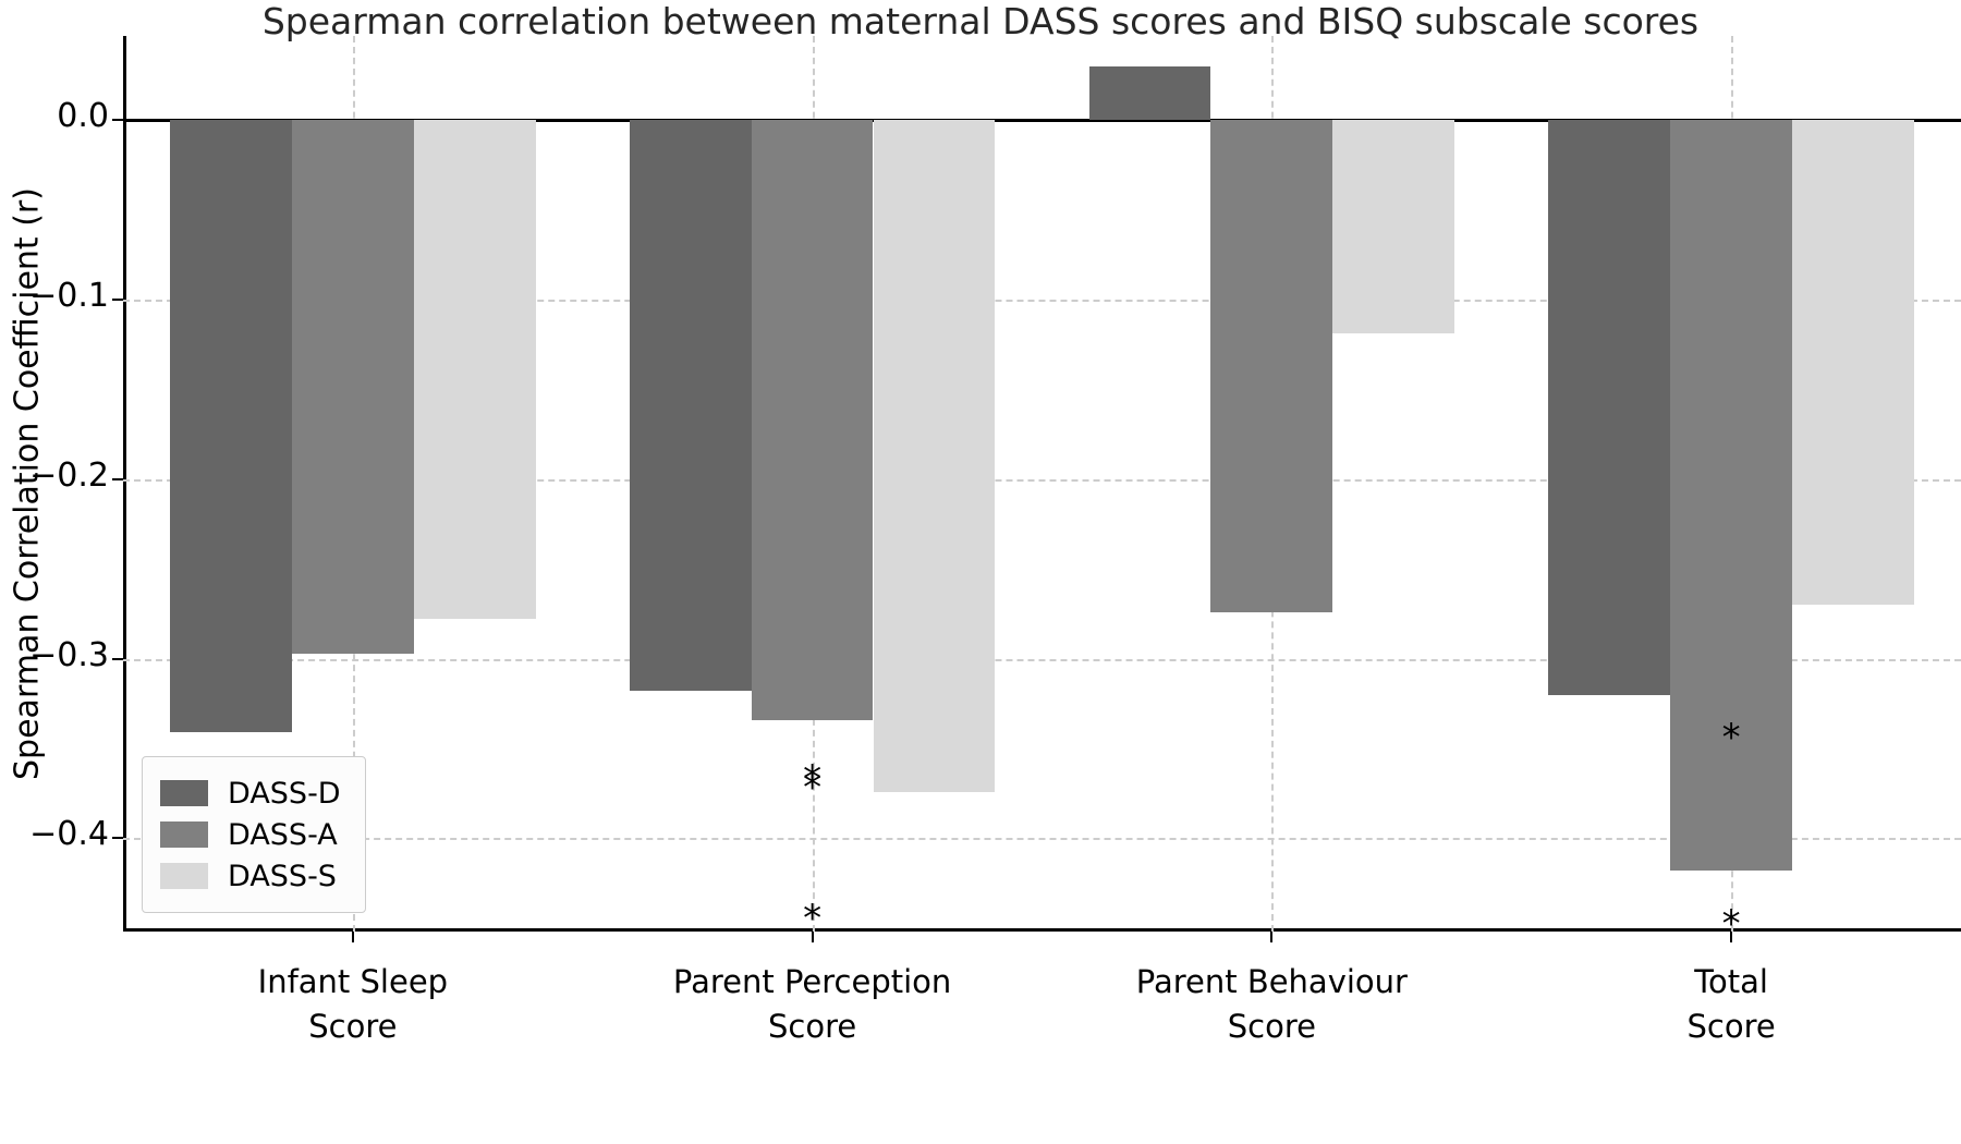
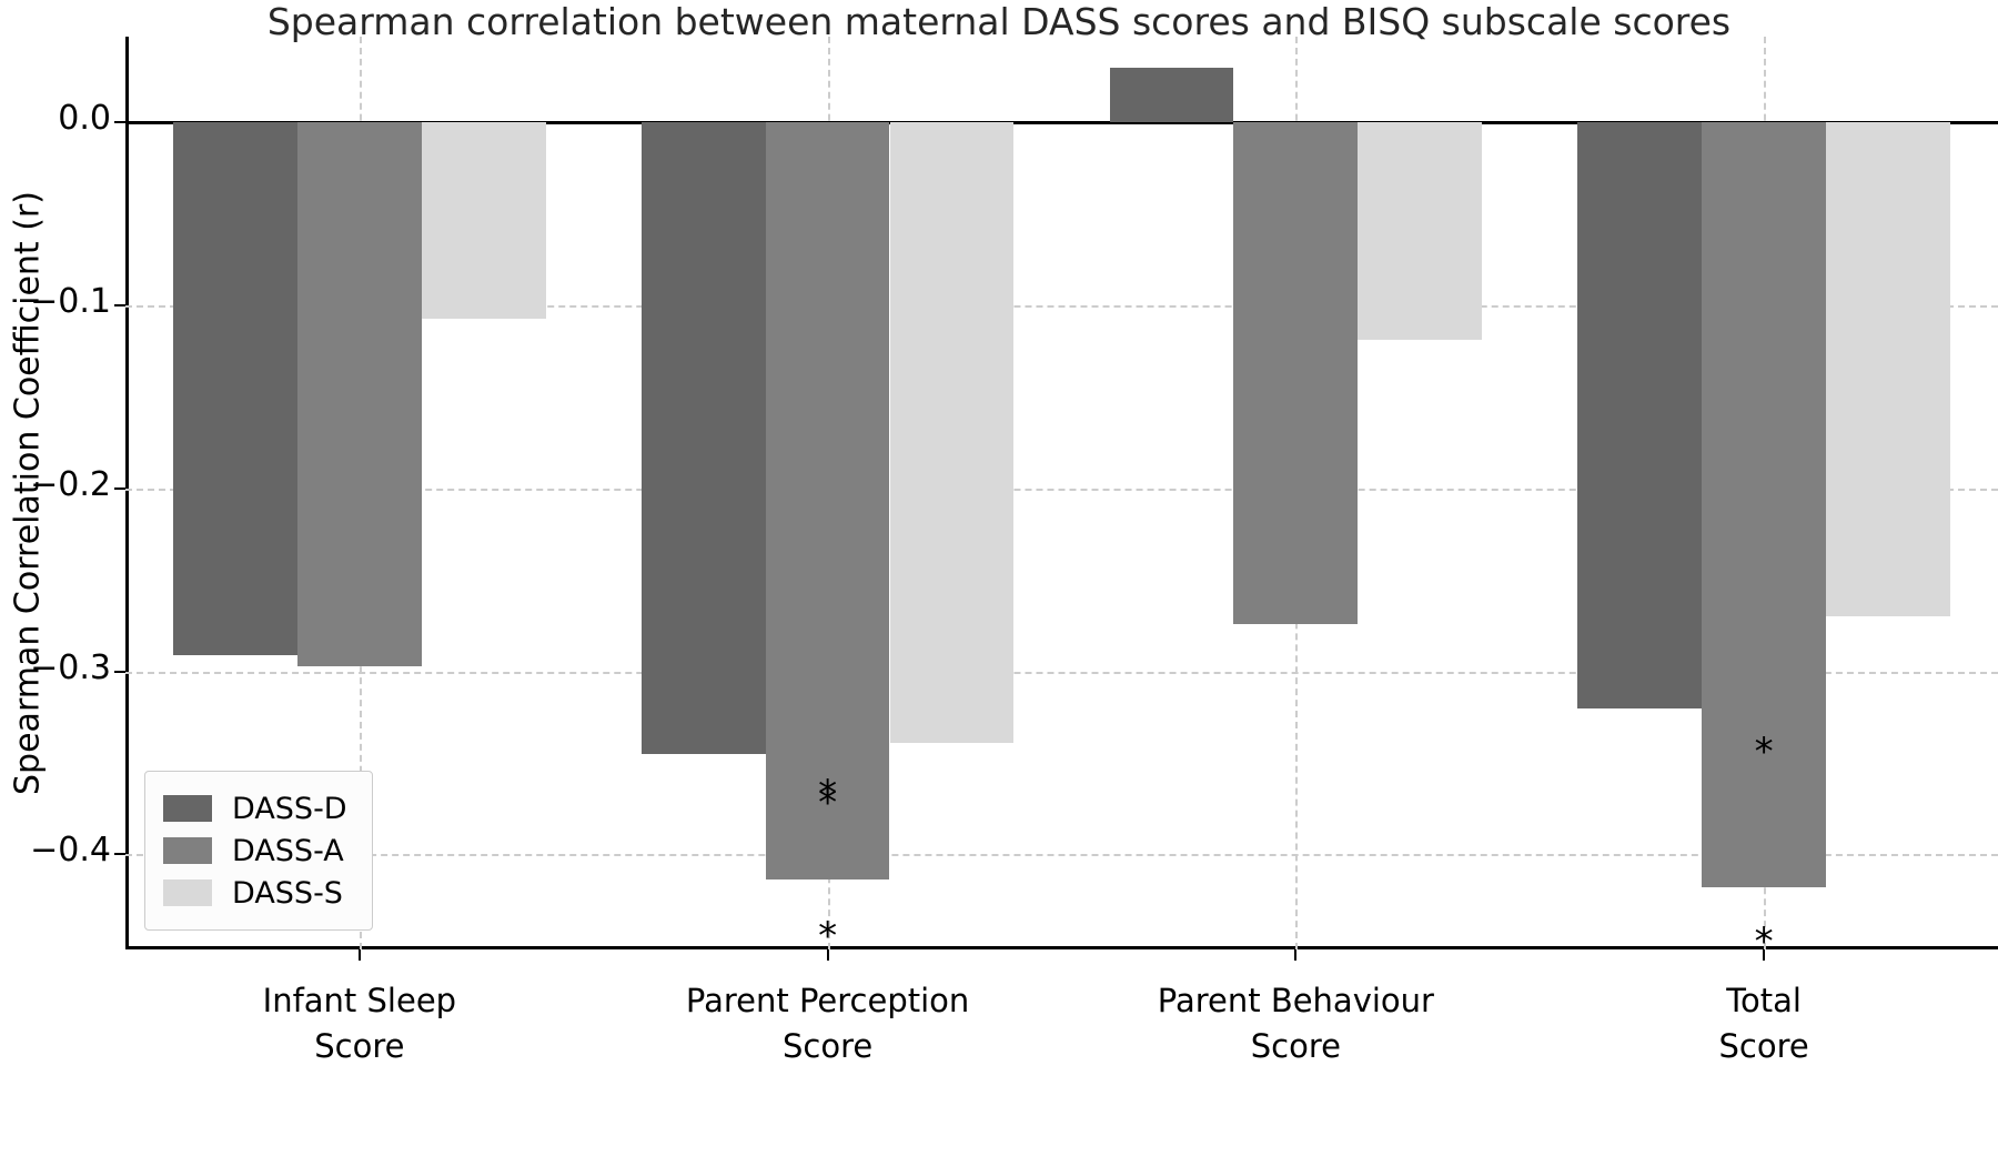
DASS-D/Infant Sleep Score: -0.341 -> -0.291
DASS-S/Infant Sleep Score: -0.278 -> -0.107
DASS-D/Parent Perception Score: -0.318 -> -0.345
DASS-A/Parent Perception Score: -0.334 -> -0.414
DASS-S/Parent Perception Score: -0.374 -> -0.339
